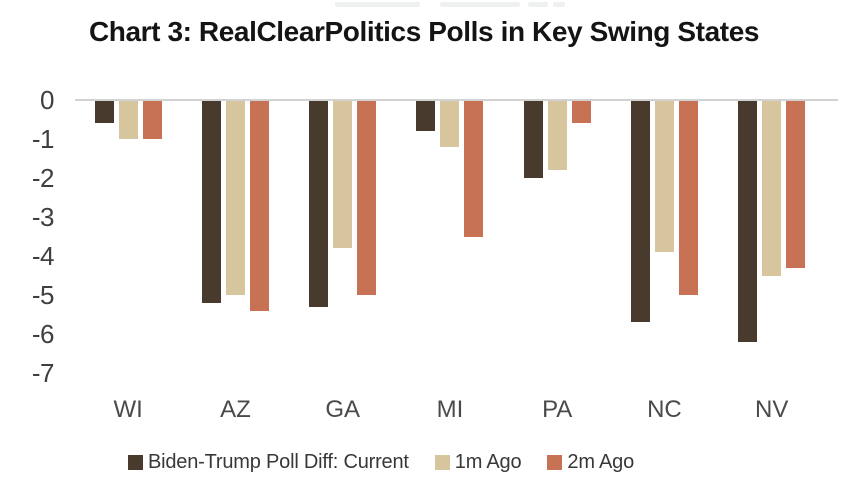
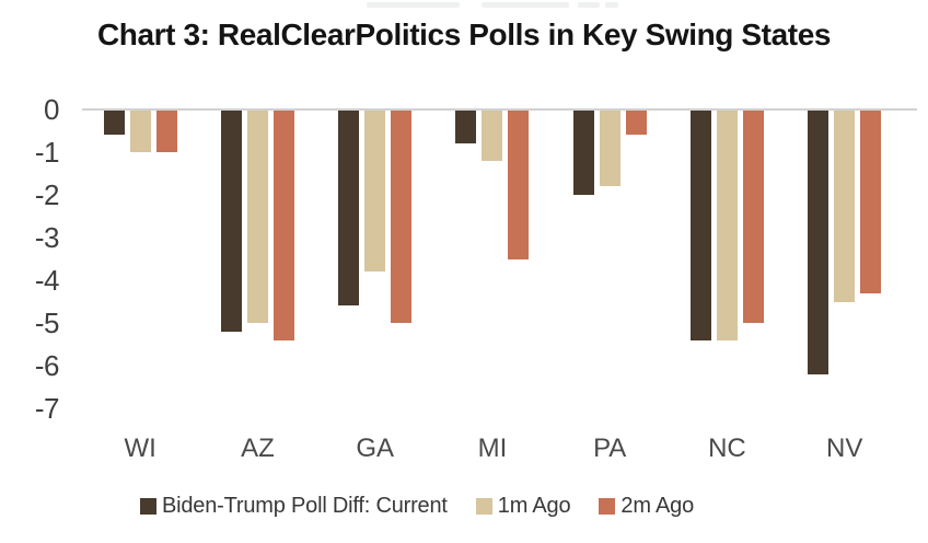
Biden-Trump Poll Diff: Current/GA: -5.3 -> -4.6
Biden-Trump Poll Diff: Current/NC: -5.7 -> -5.4
1m Ago/NC: -3.9 -> -5.4
